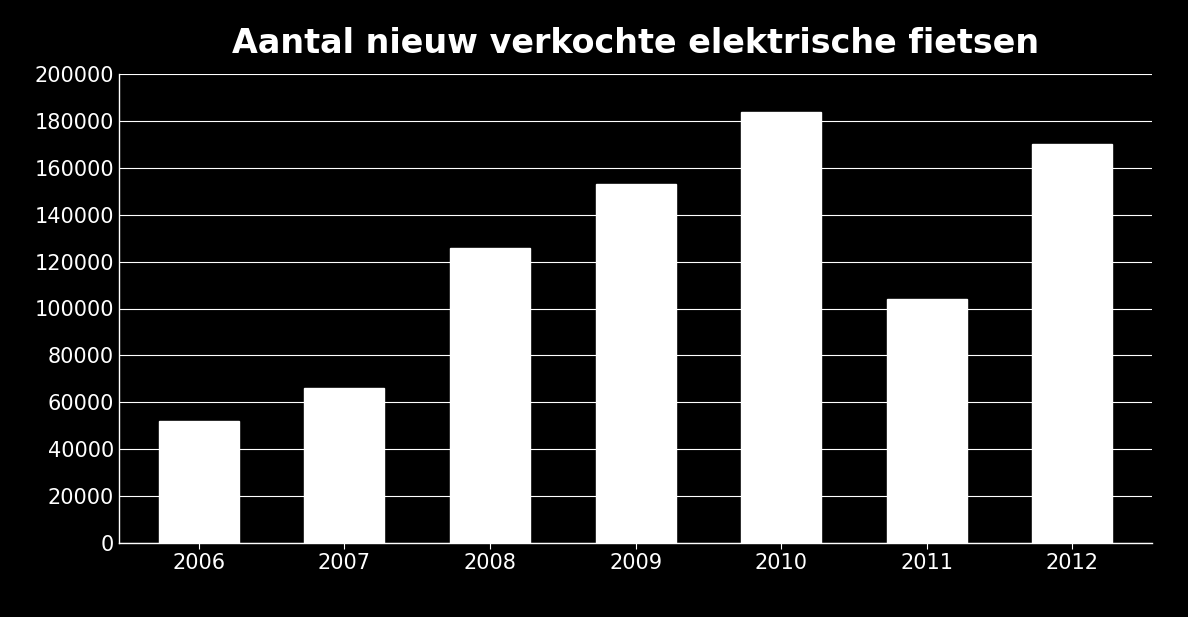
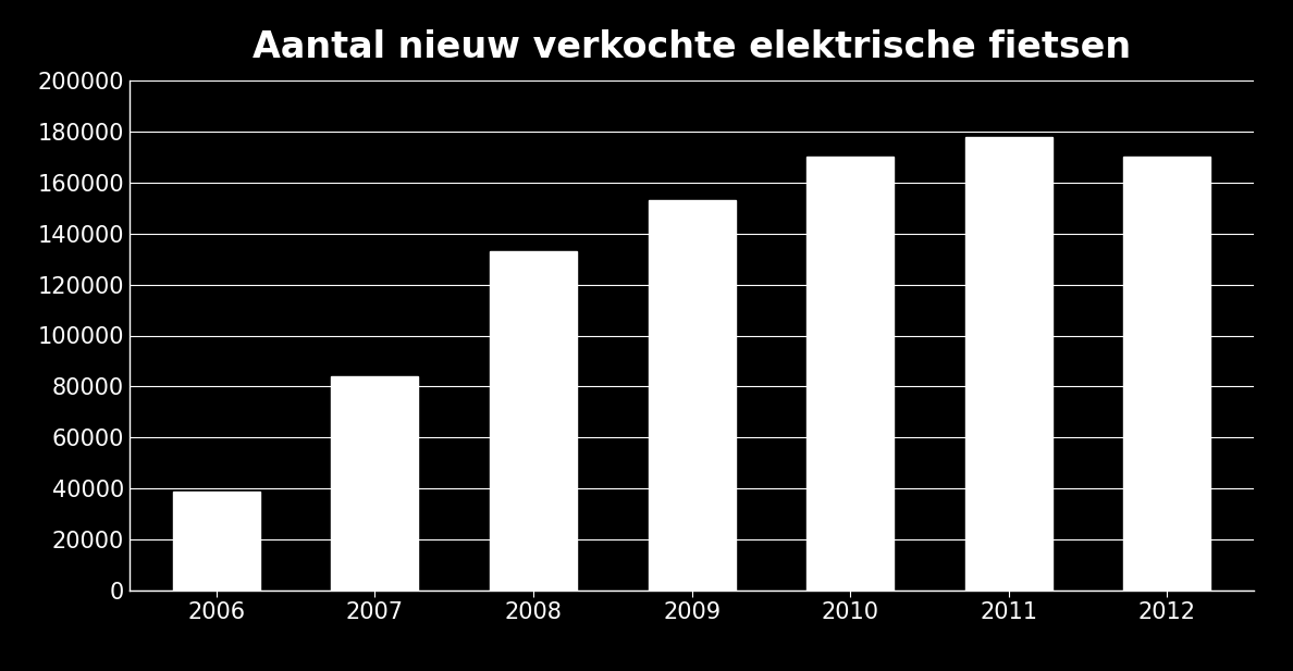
2006: 52000 -> 39000
2007: 66000 -> 84000
2008: 126000 -> 133000
2010: 184000 -> 170000
2011: 104000 -> 178000
